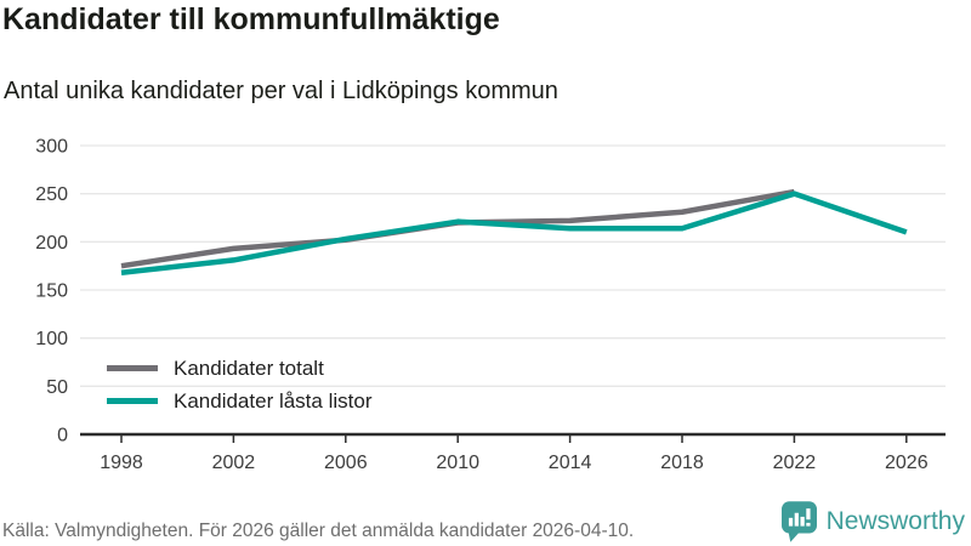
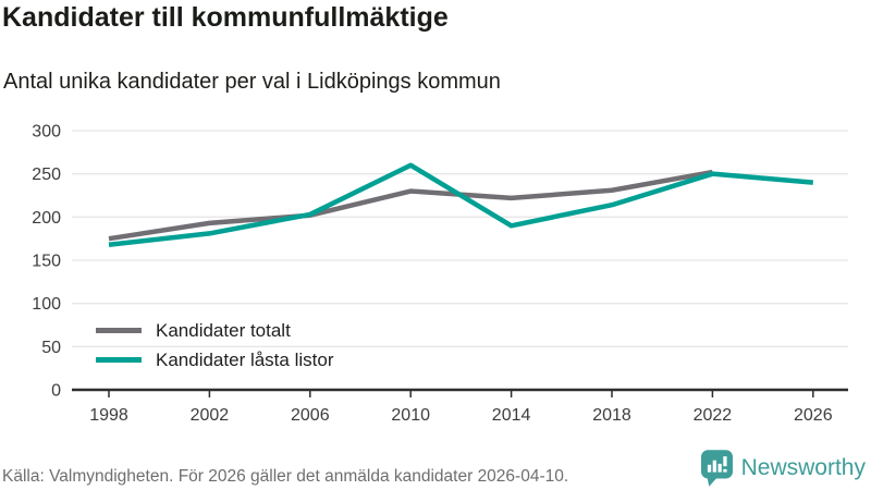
Kandidater totalt/2010: 220 -> 230
Kandidater låsta listor/2010: 220 -> 260
Kandidater låsta listor/2014: 210 -> 190
Kandidater låsta listor/2026: 210 -> 240
